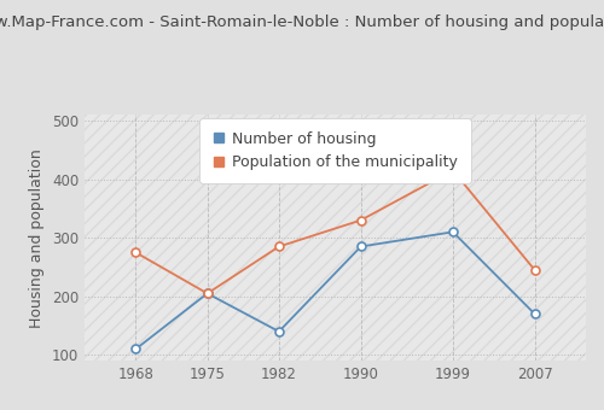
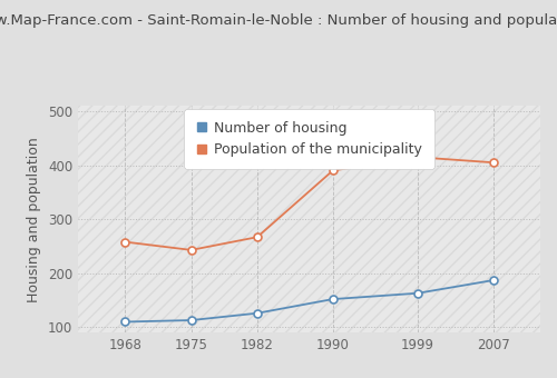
Population of the municipality/1968: 275 -> 258
Number of housing/1975: 205 -> 113
Population of the municipality/1975: 205 -> 243
Number of housing/1982: 140 -> 126
Population of the municipality/1982: 285 -> 267
Number of housing/1990: 285 -> 152
Population of the municipality/1990: 330 -> 390
Number of housing/1999: 310 -> 163
Number of housing/2007: 170 -> 187
Population of the municipality/2007: 245 -> 405
